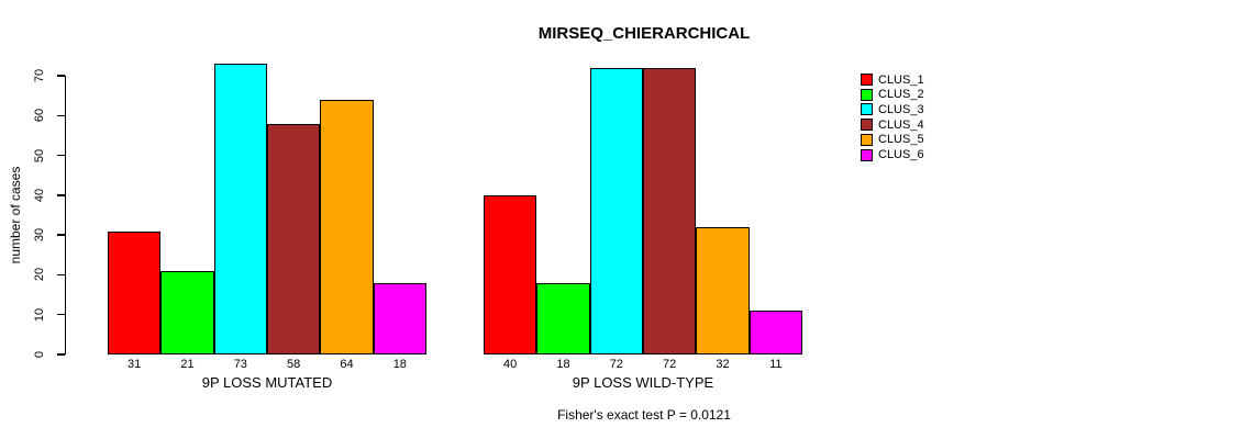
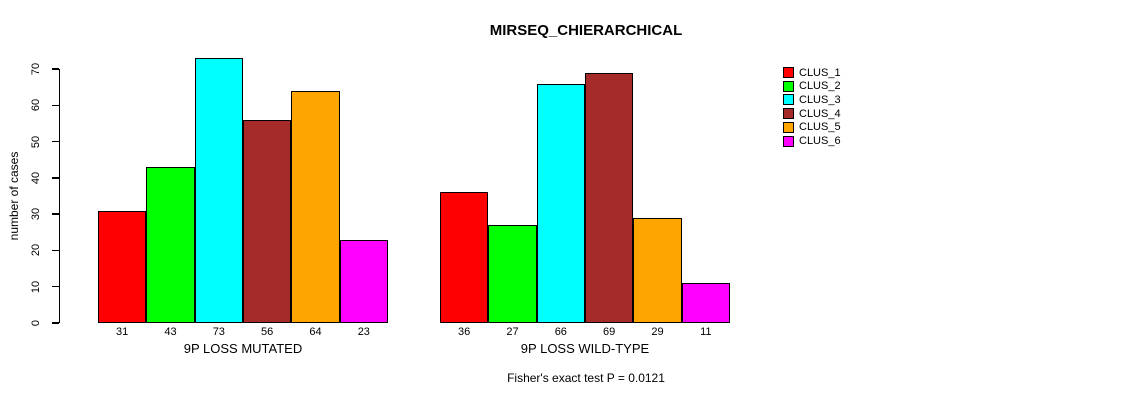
CLUS_2/9P LOSS MUTATED: 21 -> 43
CLUS_4/9P LOSS MUTATED: 58 -> 56
CLUS_6/9P LOSS MUTATED: 18 -> 23
CLUS_1/9P LOSS WILD-TYPE: 40 -> 36
CLUS_2/9P LOSS WILD-TYPE: 18 -> 27
CLUS_3/9P LOSS WILD-TYPE: 72 -> 66
CLUS_4/9P LOSS WILD-TYPE: 72 -> 69
CLUS_5/9P LOSS WILD-TYPE: 32 -> 29
